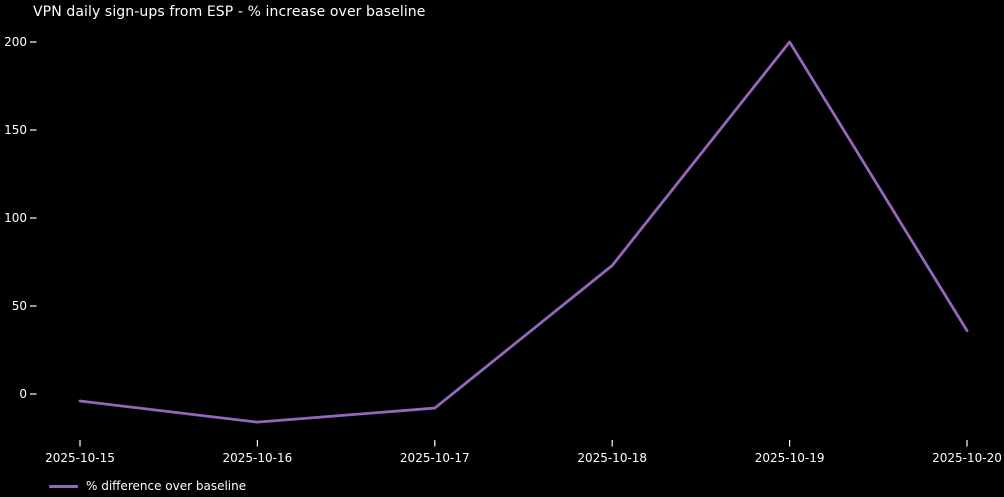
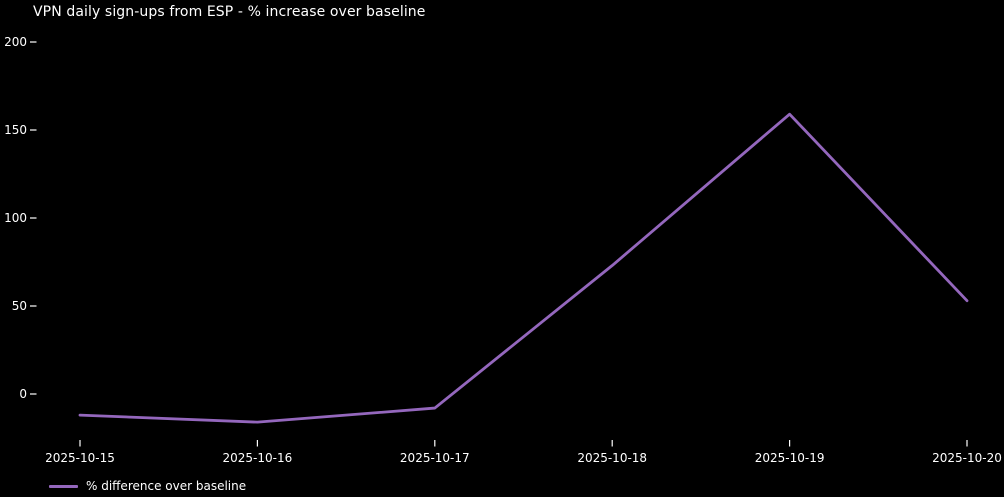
2025-10-15: -4 -> -12
2025-10-19: 200 -> 159
2025-10-20: 36 -> 53
